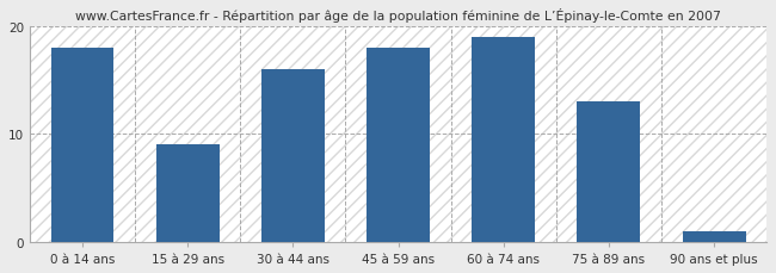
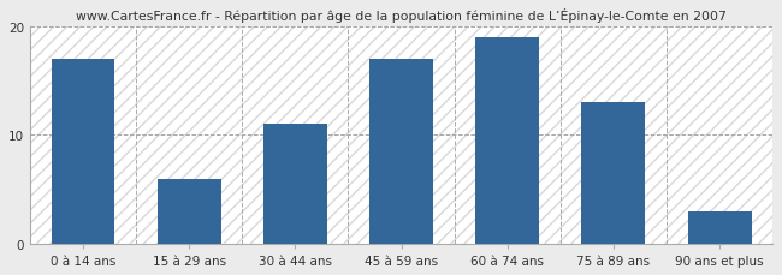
0 à 14 ans: 18 -> 17
15 à 29 ans: 9 -> 6
30 à 44 ans: 16 -> 11
45 à 59 ans: 18 -> 17
90 ans et plus: 1 -> 3
